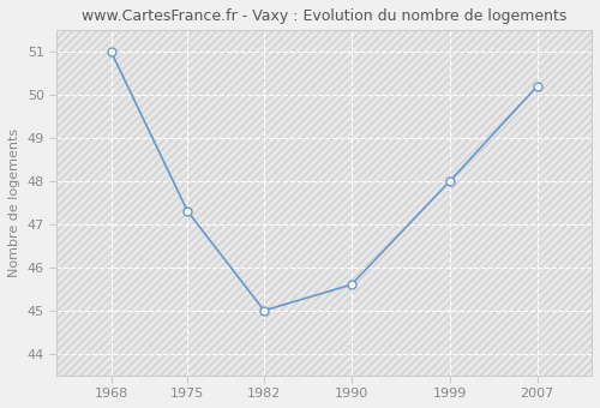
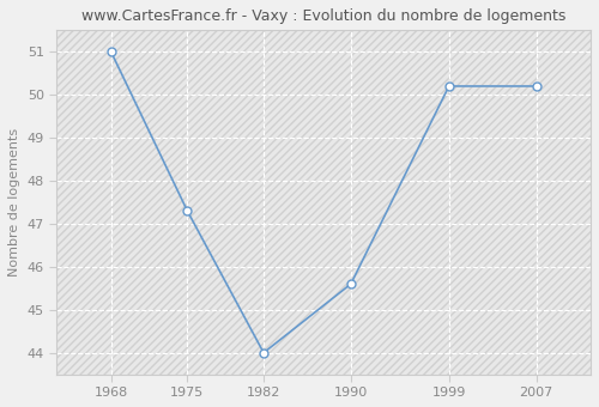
1982: 45.0 -> 44.0
1999: 48.0 -> 50.2
